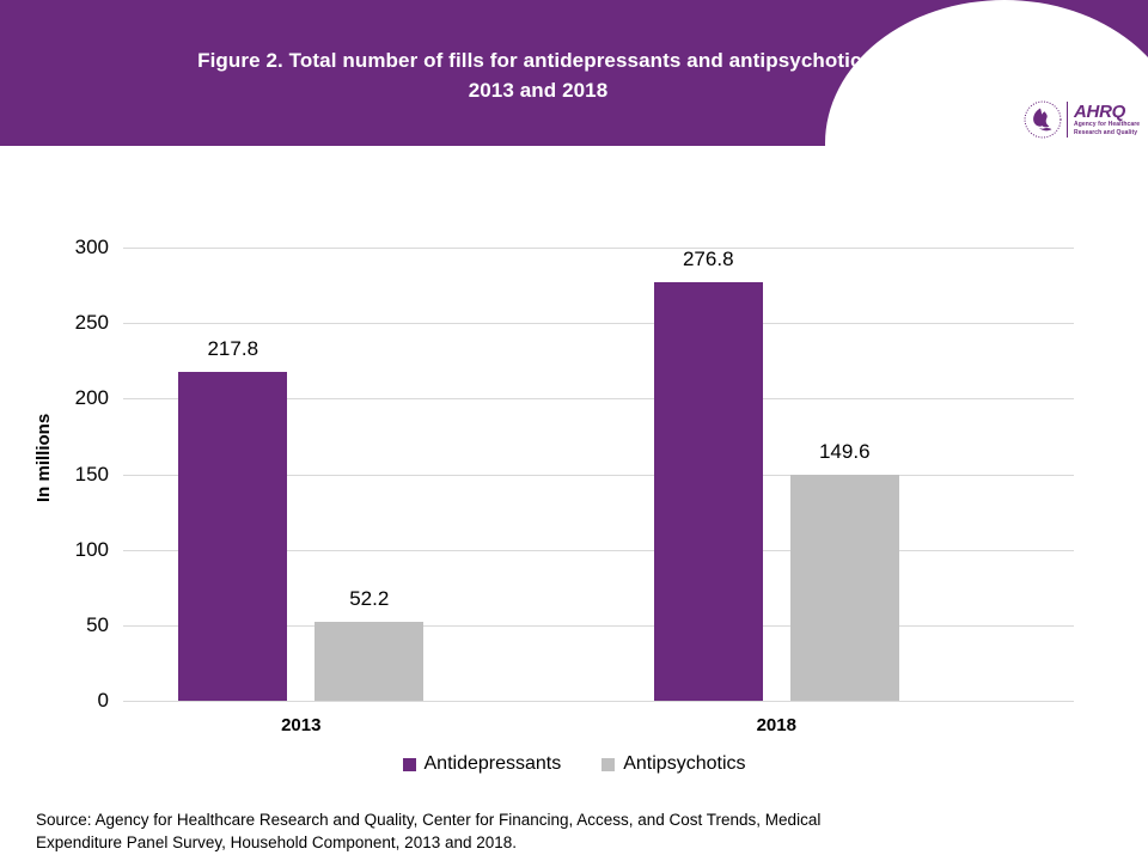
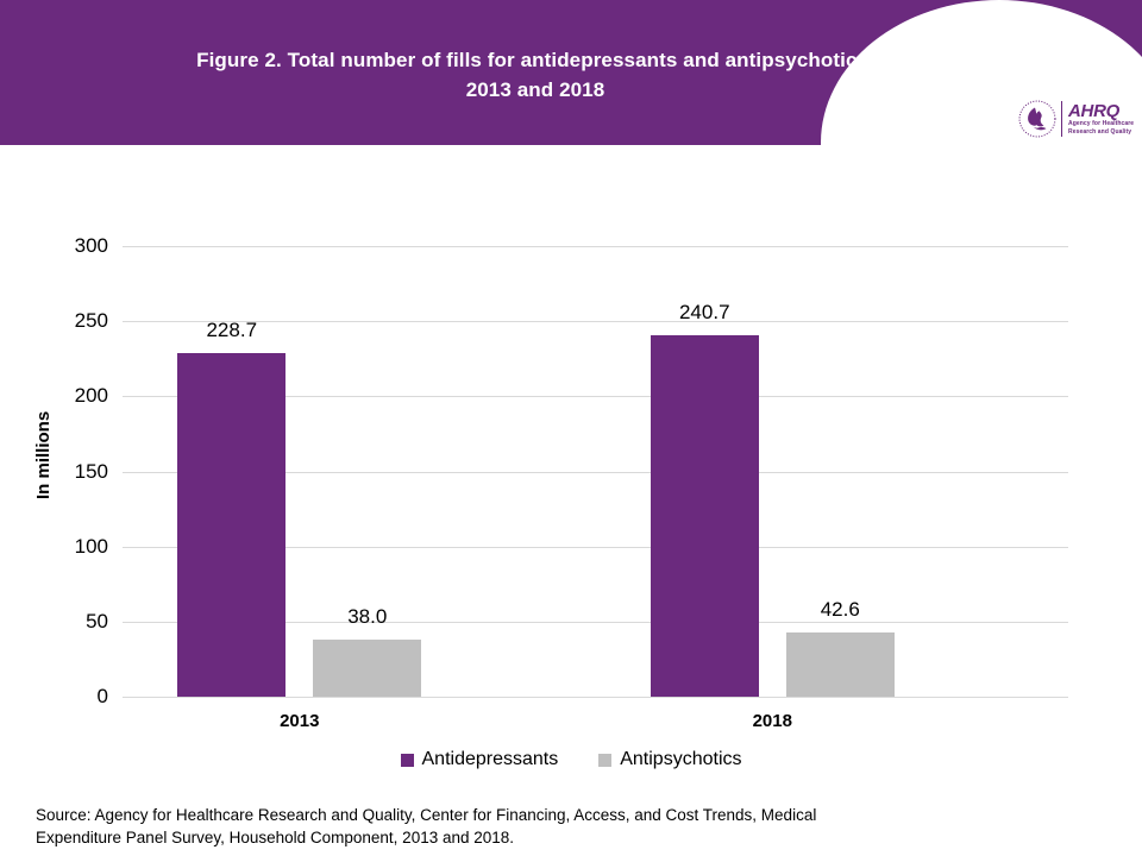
Antidepressants/2013: 217.8 -> 228.7
Antipsychotics/2013: 52.2 -> 38.0
Antidepressants/2018: 276.8 -> 240.7
Antipsychotics/2018: 149.6 -> 42.6
